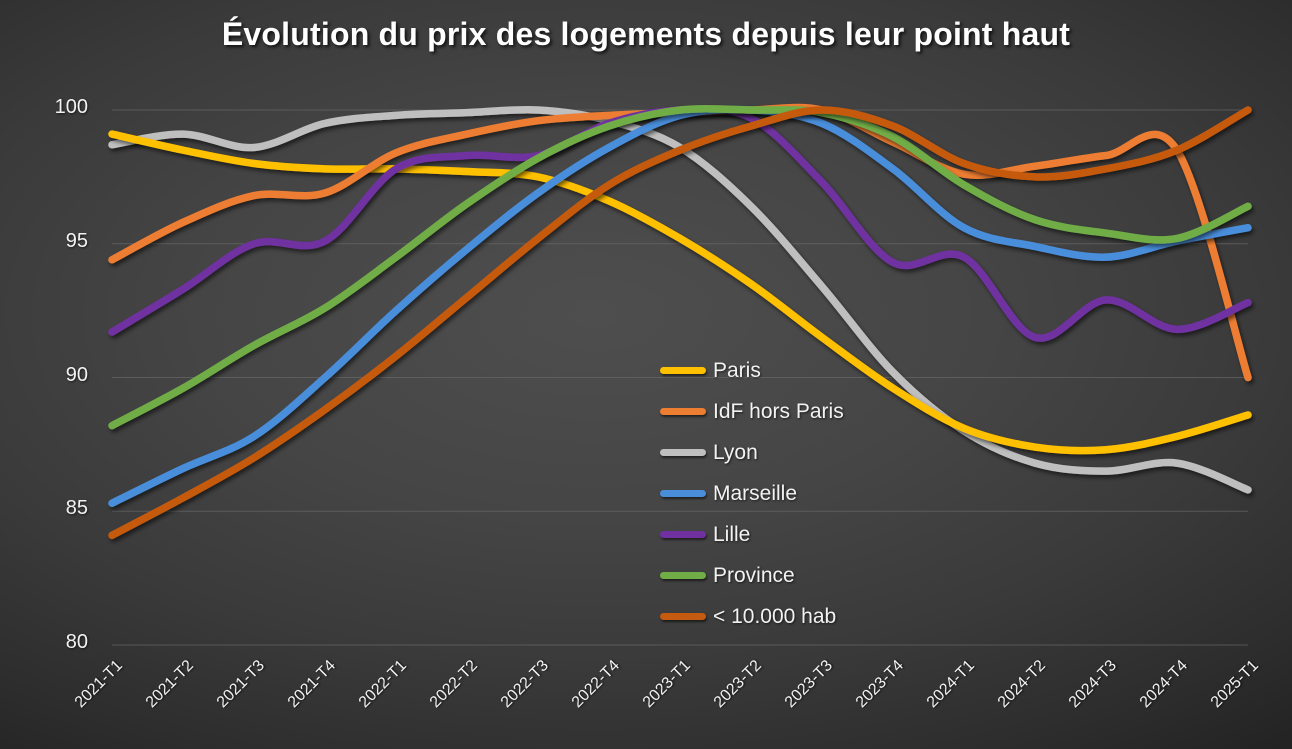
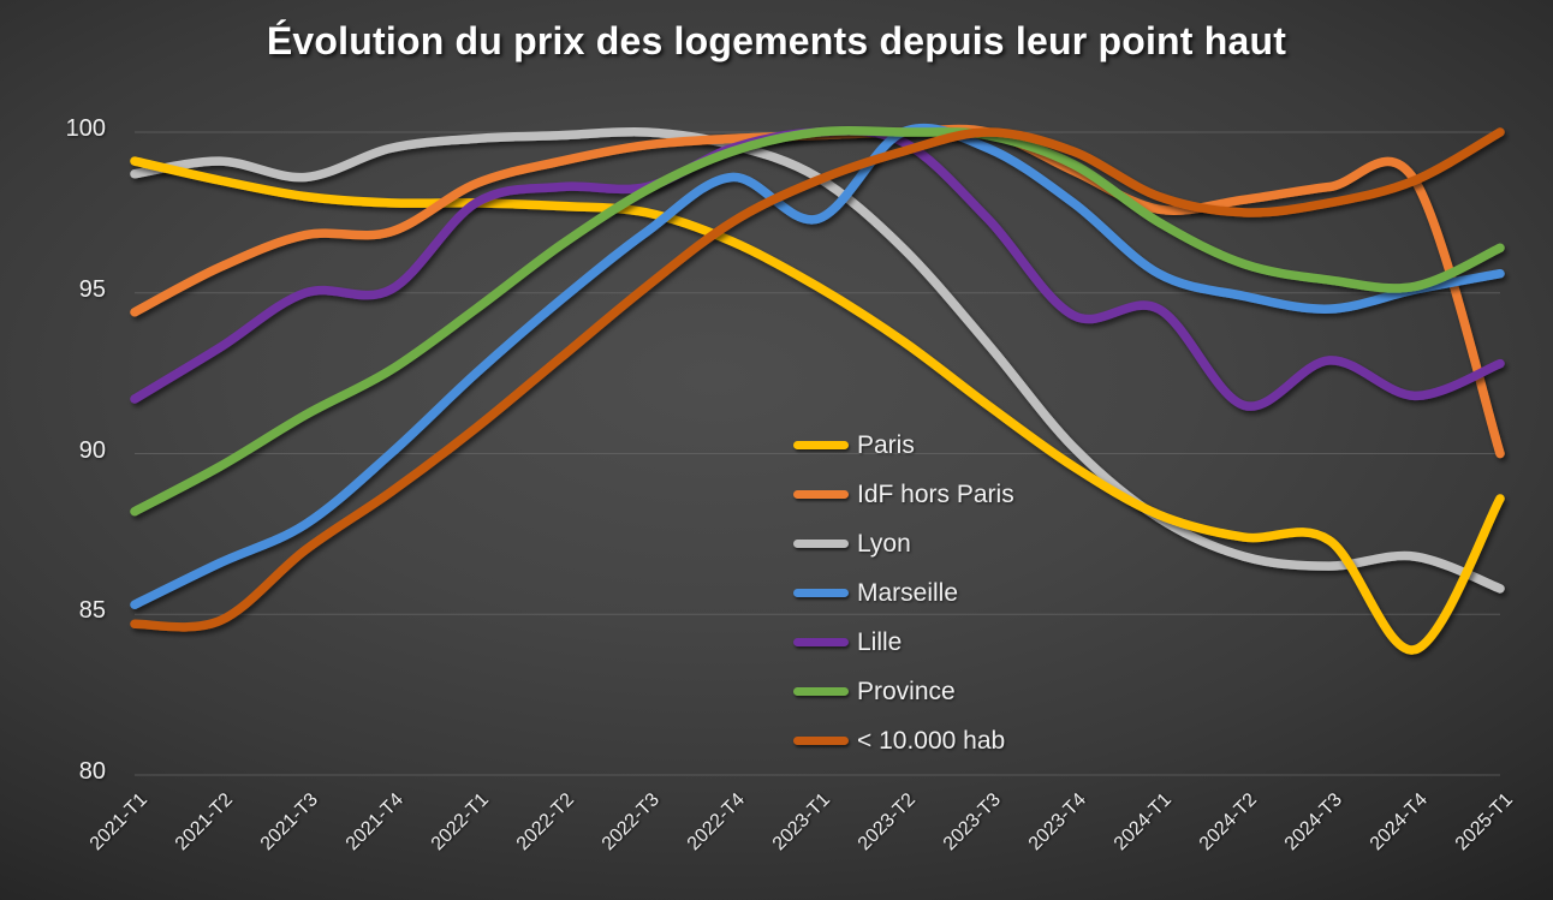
< 10.000 hab/2021-T1: 84.1 -> 84.7
< 10.000 hab/2021-T2: 85.5 -> 84.8
Marseille/2023-T1: 99.8 -> 97.3
Paris/2024-T4: 87.8 -> 83.9
